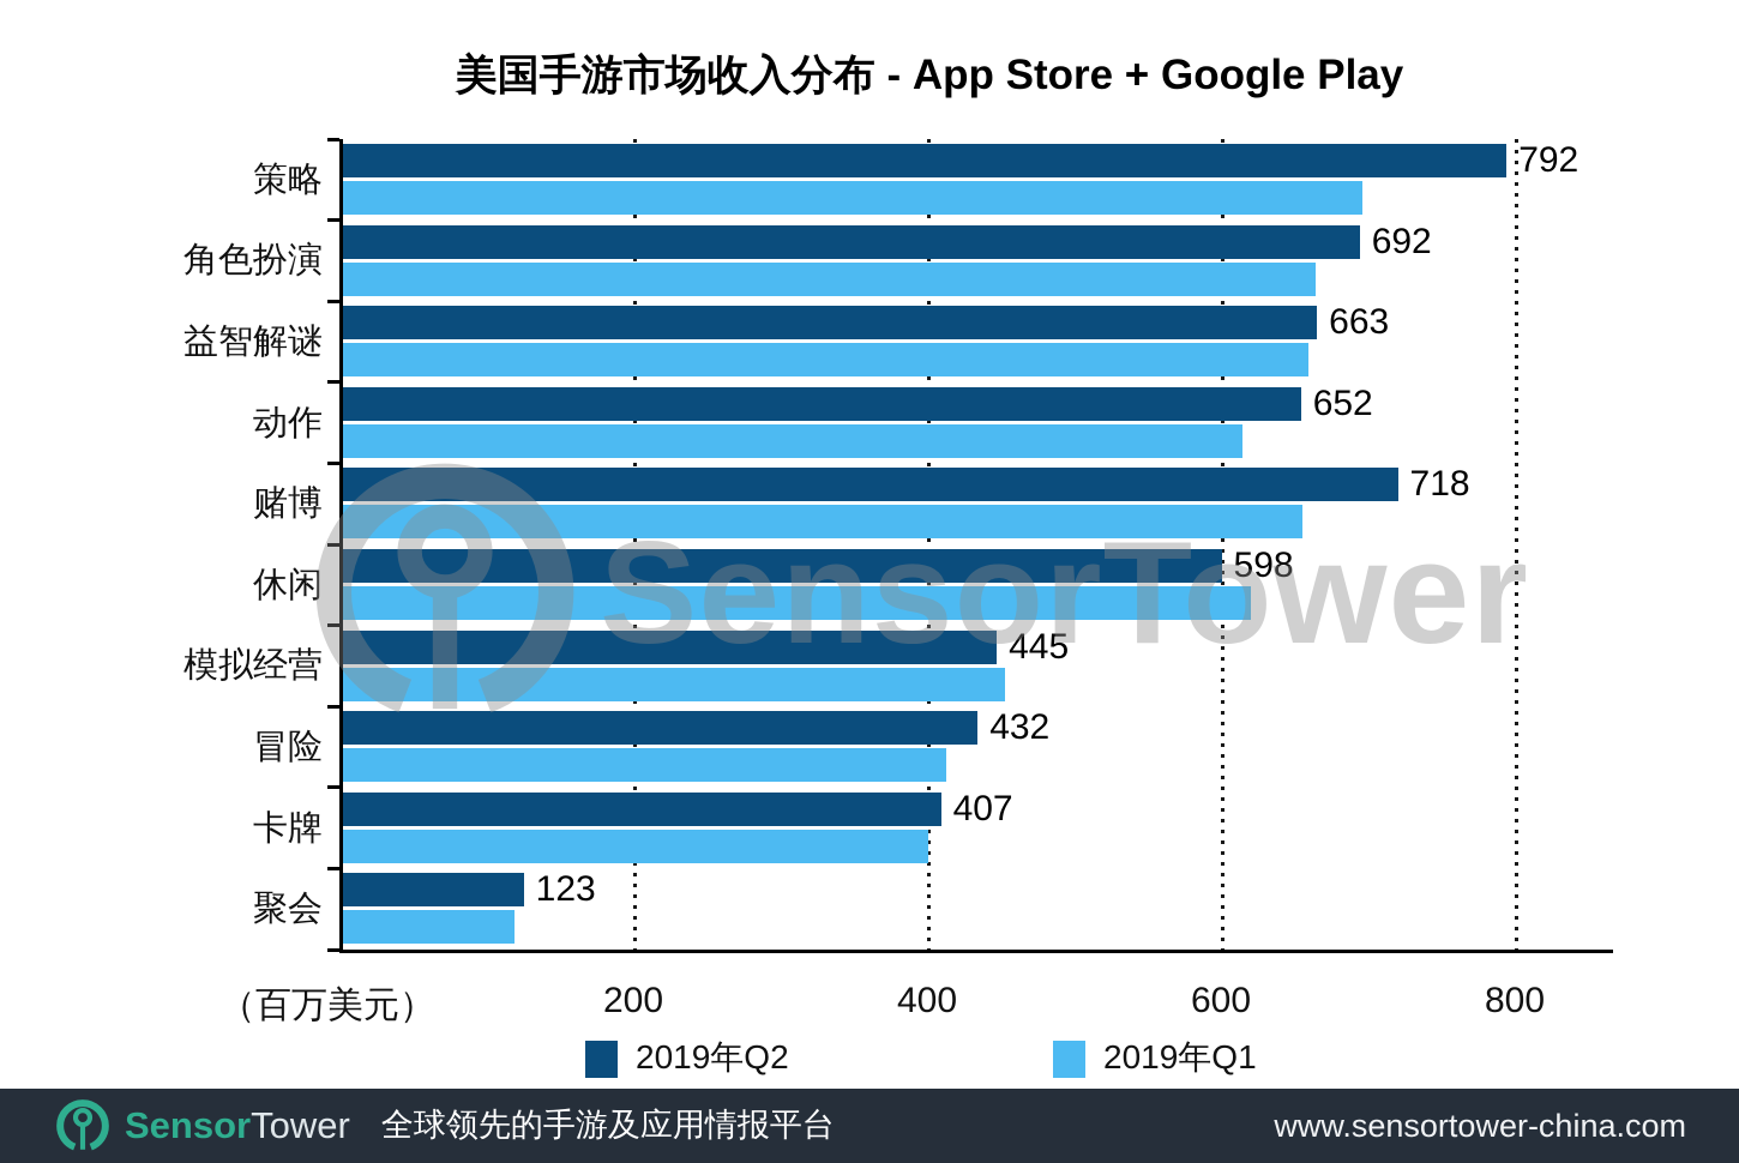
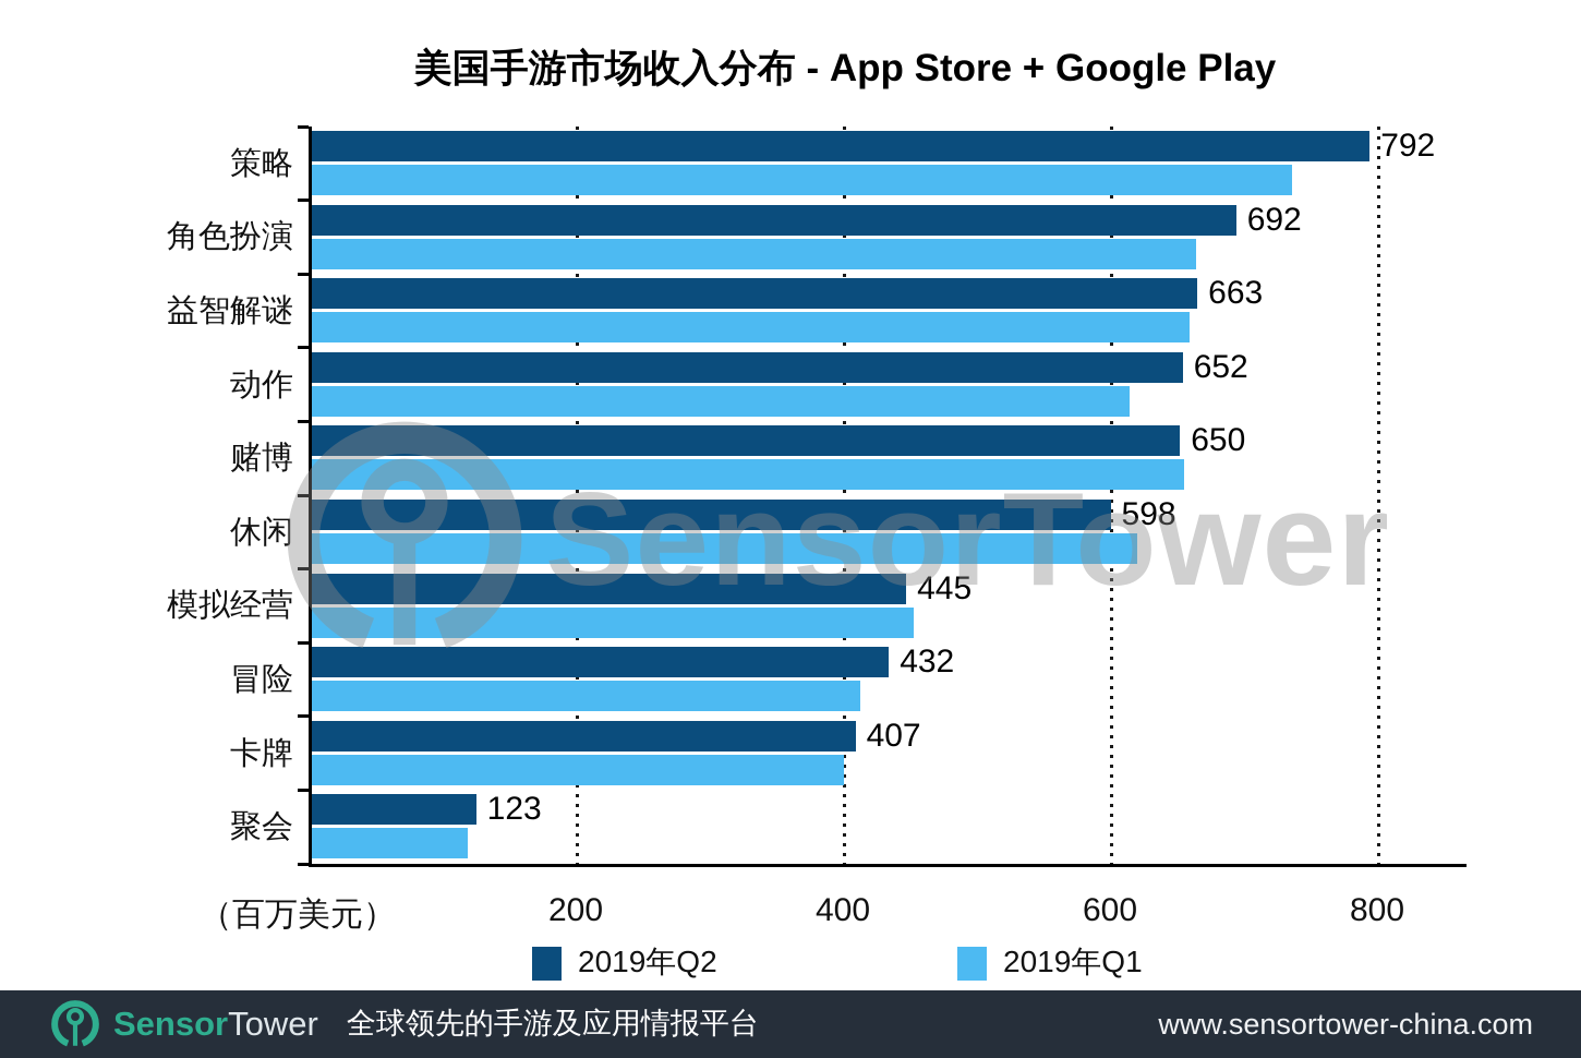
2019年Q1/策略: 694 -> 734
2019年Q2/赌博: 718 -> 650
